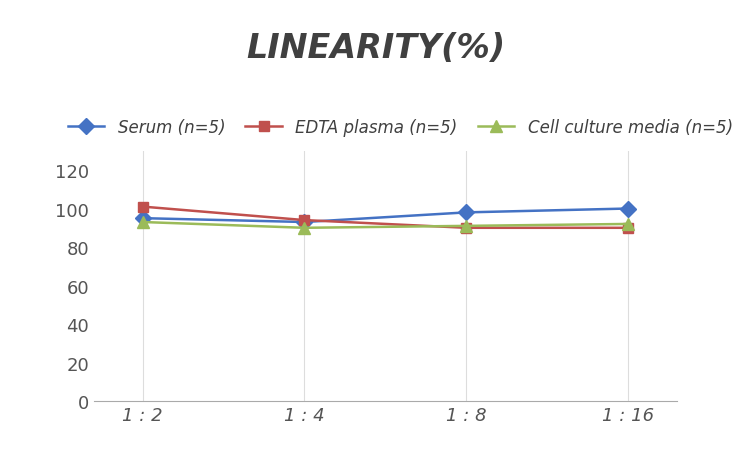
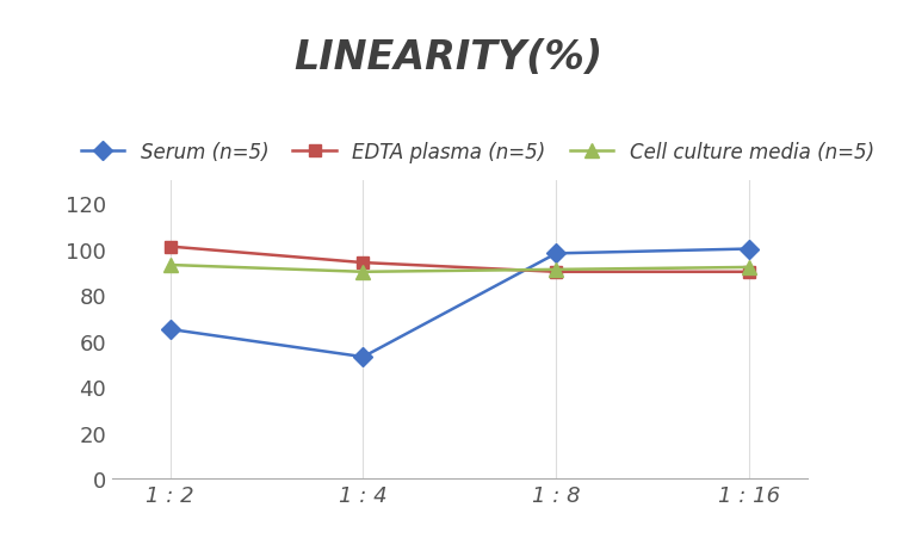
Serum (n=5)/1 : 2: 95 -> 65
Serum (n=5)/1 : 4: 93 -> 53
